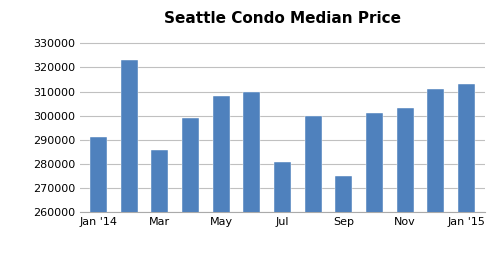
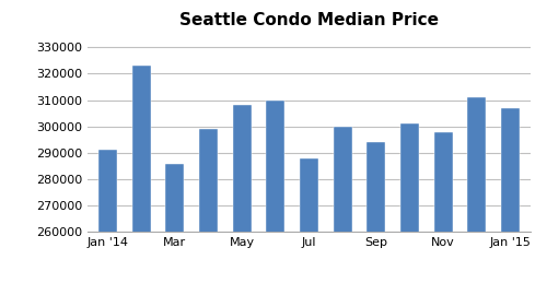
Jul: 281000 -> 288000
Sep: 275000 -> 294000
Nov: 303000 -> 298000
Jan '15: 313000 -> 307000
